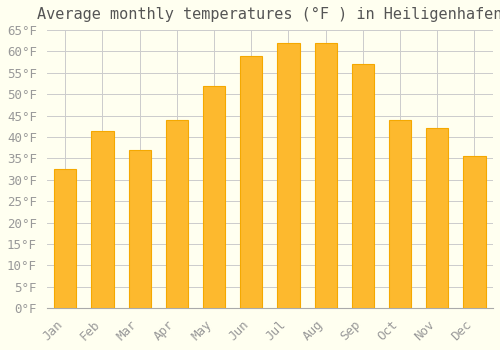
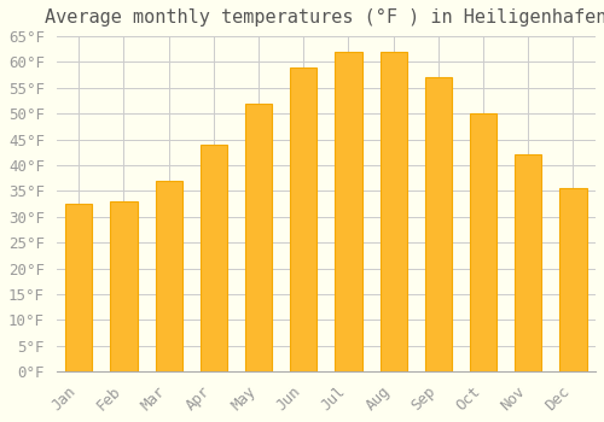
Feb: 41.5°F -> 33.0°F
Oct: 44.0°F -> 50.0°F
